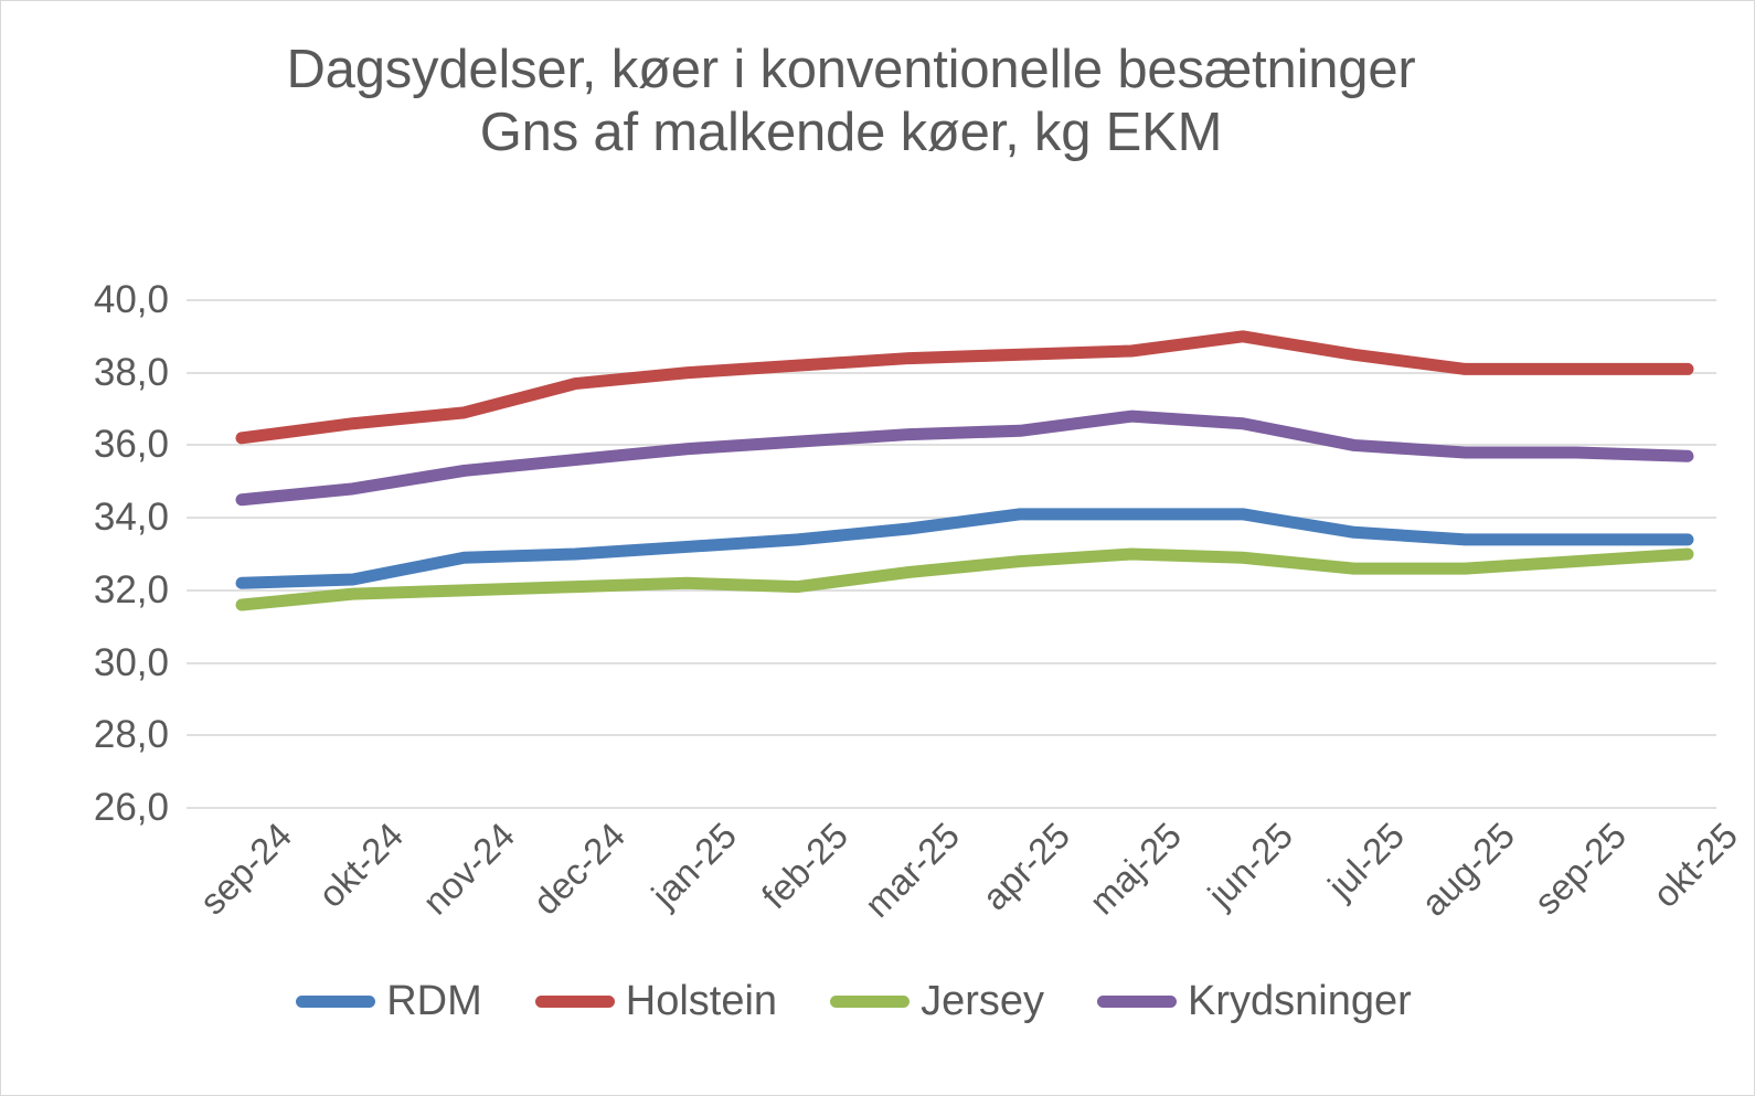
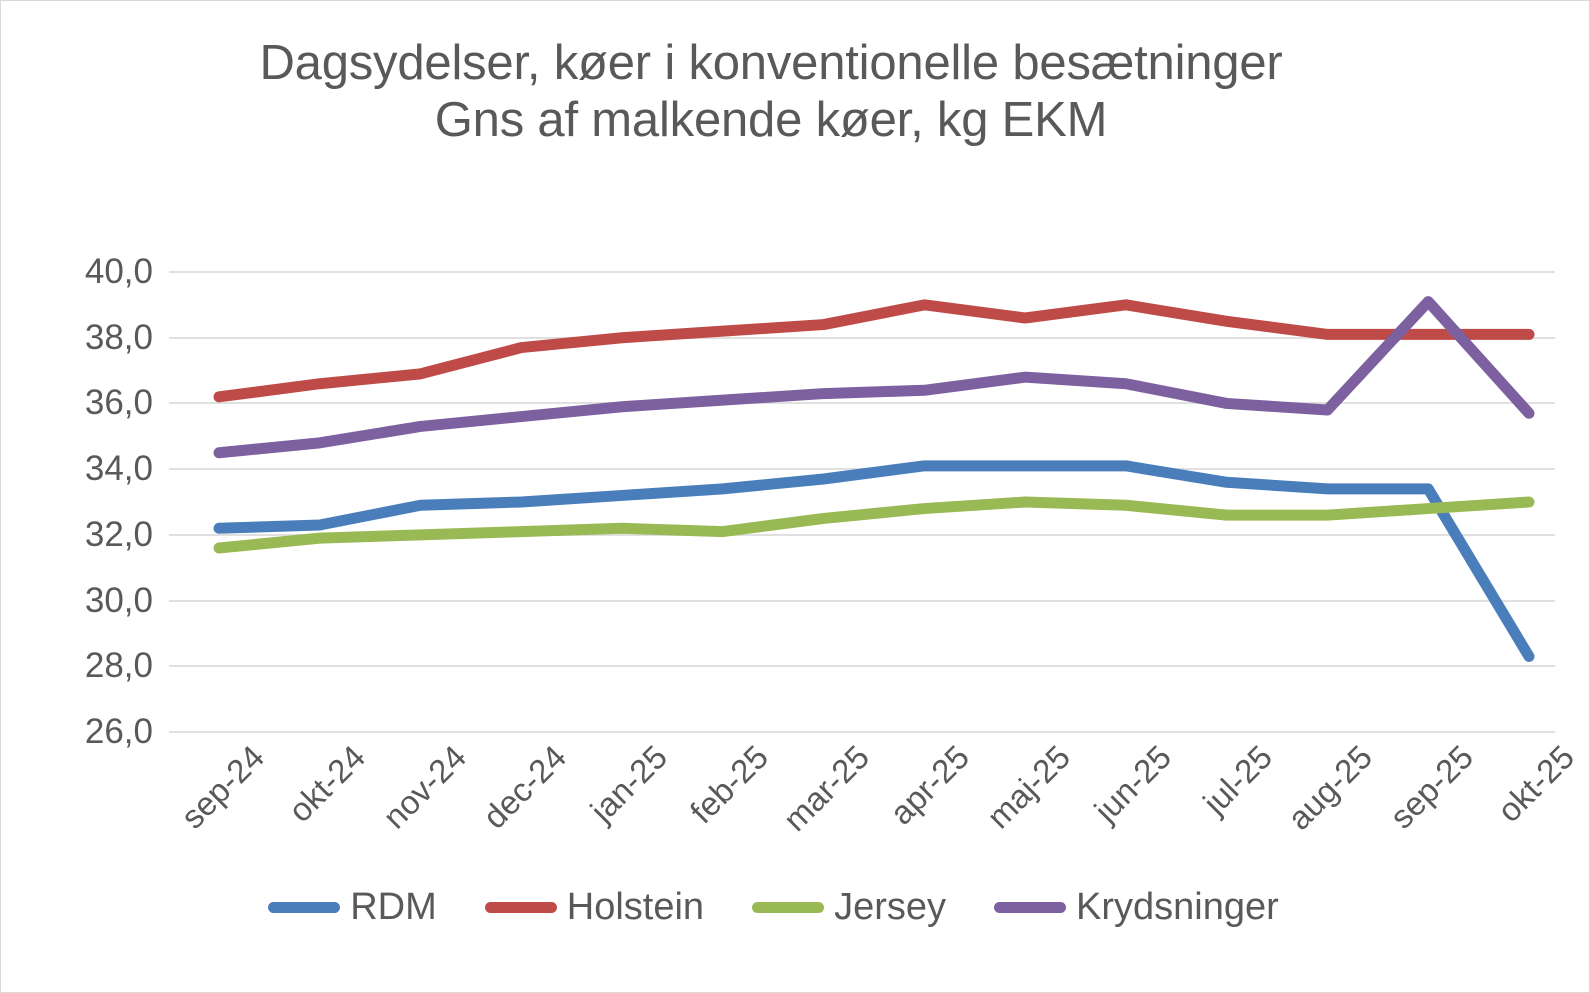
Holstein/apr-25: 38,5 -> 39,0
Krydsninger/sep-25: 35,8 -> 39,1
RDM/okt-25: 33,4 -> 28,3
